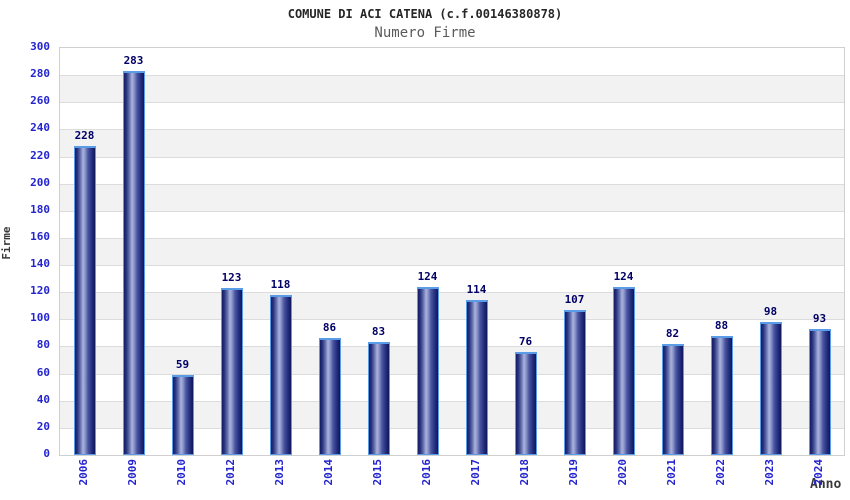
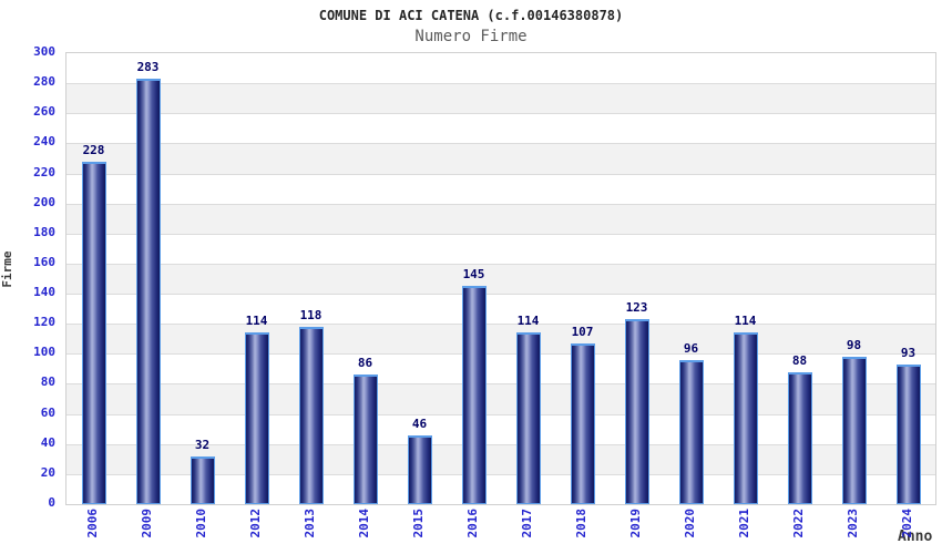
2010: 59 -> 32
2012: 123 -> 114
2015: 83 -> 46
2016: 124 -> 145
2018: 76 -> 107
2019: 107 -> 123
2020: 124 -> 96
2021: 82 -> 114
